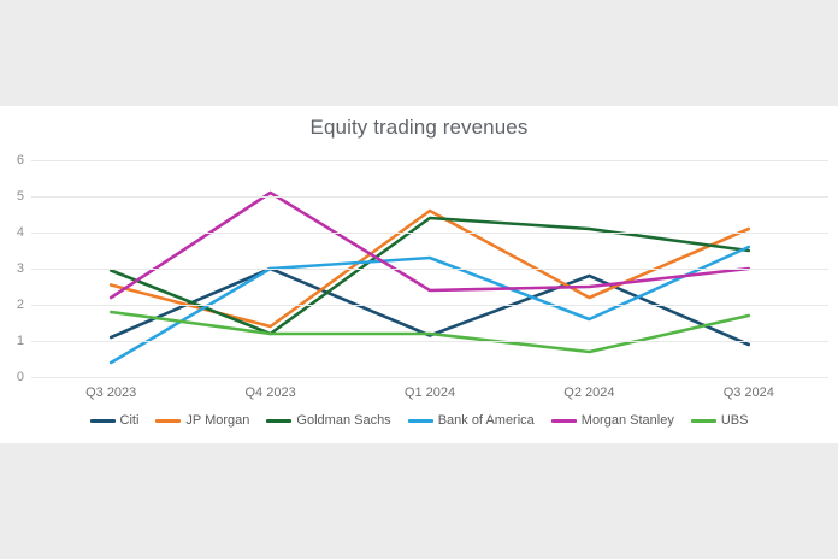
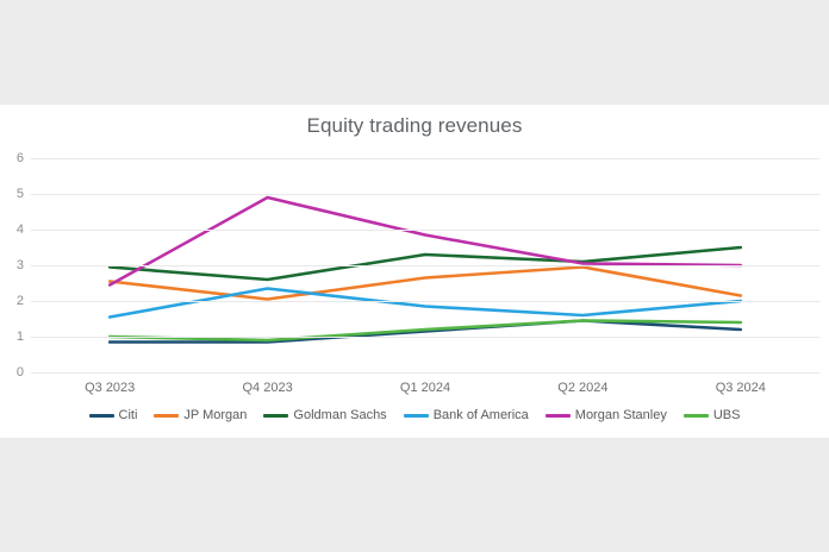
Citi/Q3 2023: 1.1 -> 0.8
Bank of America/Q3 2023: 0.4 -> 1.6
Morgan Stanley/Q3 2023: 2.2 -> 2.5
UBS/Q3 2023: 1.8 -> 1.0
Citi/Q4 2023: 3.0 -> 0.8
JP Morgan/Q4 2023: 1.4 -> 2.0
Goldman Sachs/Q4 2023: 1.2 -> 2.6
Bank of America/Q4 2023: 3.0 -> 2.4
Morgan Stanley/Q4 2023: 5.1 -> 4.9
UBS/Q4 2023: 1.2 -> 0.9
JP Morgan/Q1 2024: 4.6 -> 2.6
Goldman Sachs/Q1 2024: 4.4 -> 3.3
Bank of America/Q1 2024: 3.3 -> 1.9
Morgan Stanley/Q1 2024: 2.4 -> 3.9
Citi/Q2 2024: 2.8 -> 1.4
JP Morgan/Q2 2024: 2.2 -> 3.0
Goldman Sachs/Q2 2024: 4.1 -> 3.1
Morgan Stanley/Q2 2024: 2.5 -> 3.0
UBS/Q2 2024: 0.7 -> 1.4
Citi/Q3 2024: 0.9 -> 1.2
JP Morgan/Q3 2024: 4.1 -> 2.1
Bank of America/Q3 2024: 3.6 -> 2.0
UBS/Q3 2024: 1.7 -> 1.4
